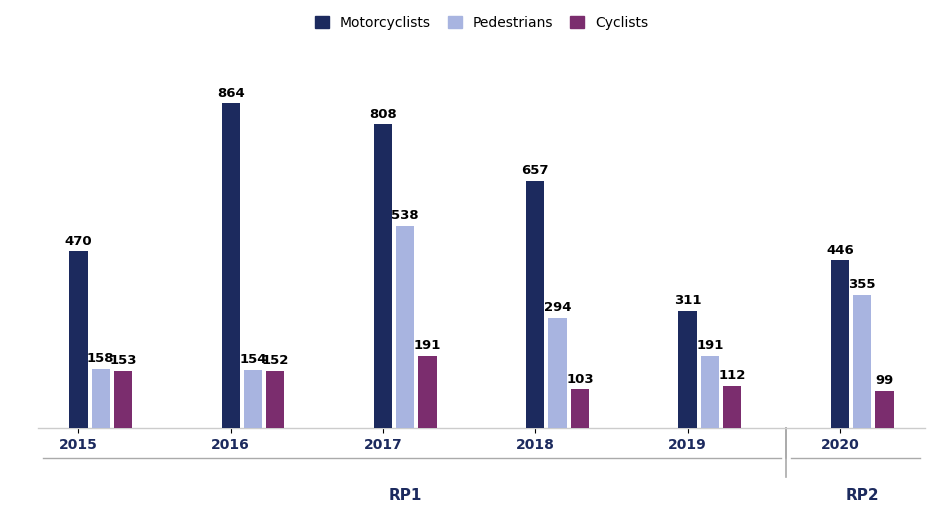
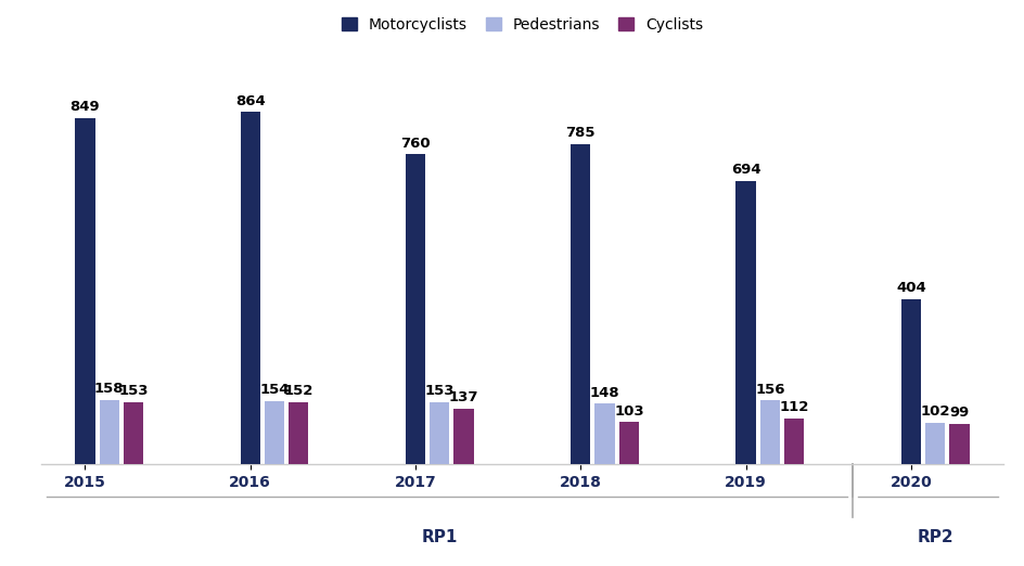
Motorcyclists/2015: 470 -> 849
Motorcyclists/2017: 808 -> 760
Pedestrians/2017: 538 -> 153
Cyclists/2017: 191 -> 137
Motorcyclists/2018: 657 -> 785
Pedestrians/2018: 294 -> 148
Motorcyclists/2019: 311 -> 694
Pedestrians/2019: 191 -> 156
Motorcyclists/2020: 446 -> 404
Pedestrians/2020: 355 -> 102
